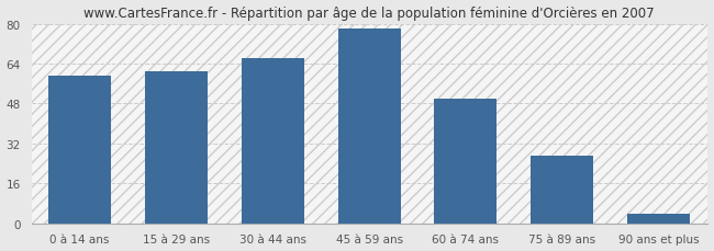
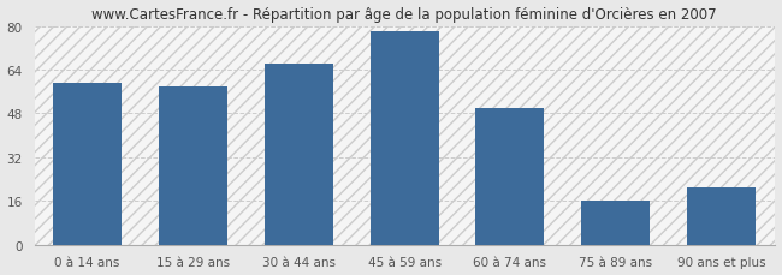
15 à 29 ans: 61 -> 58
75 à 89 ans: 27 -> 16
90 ans et plus: 4 -> 21
